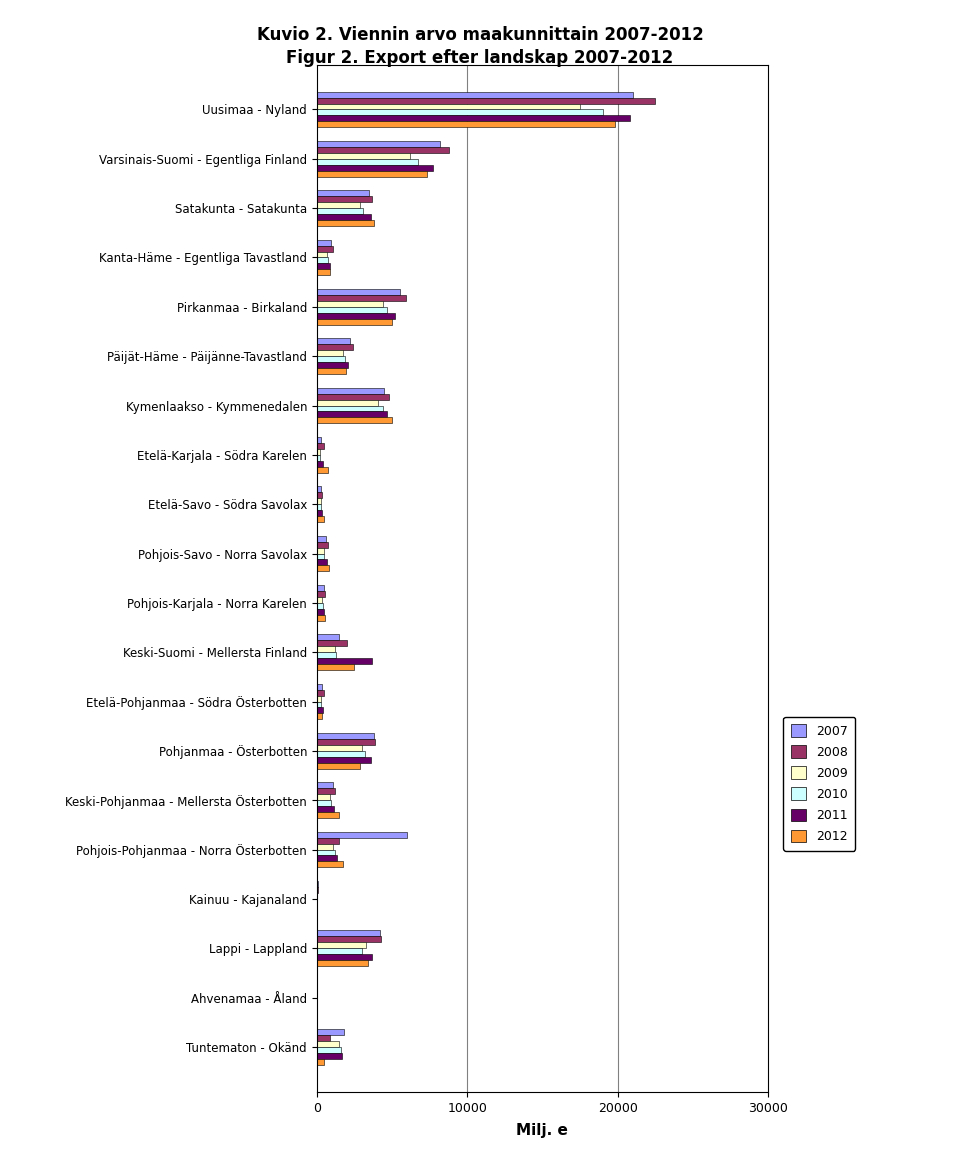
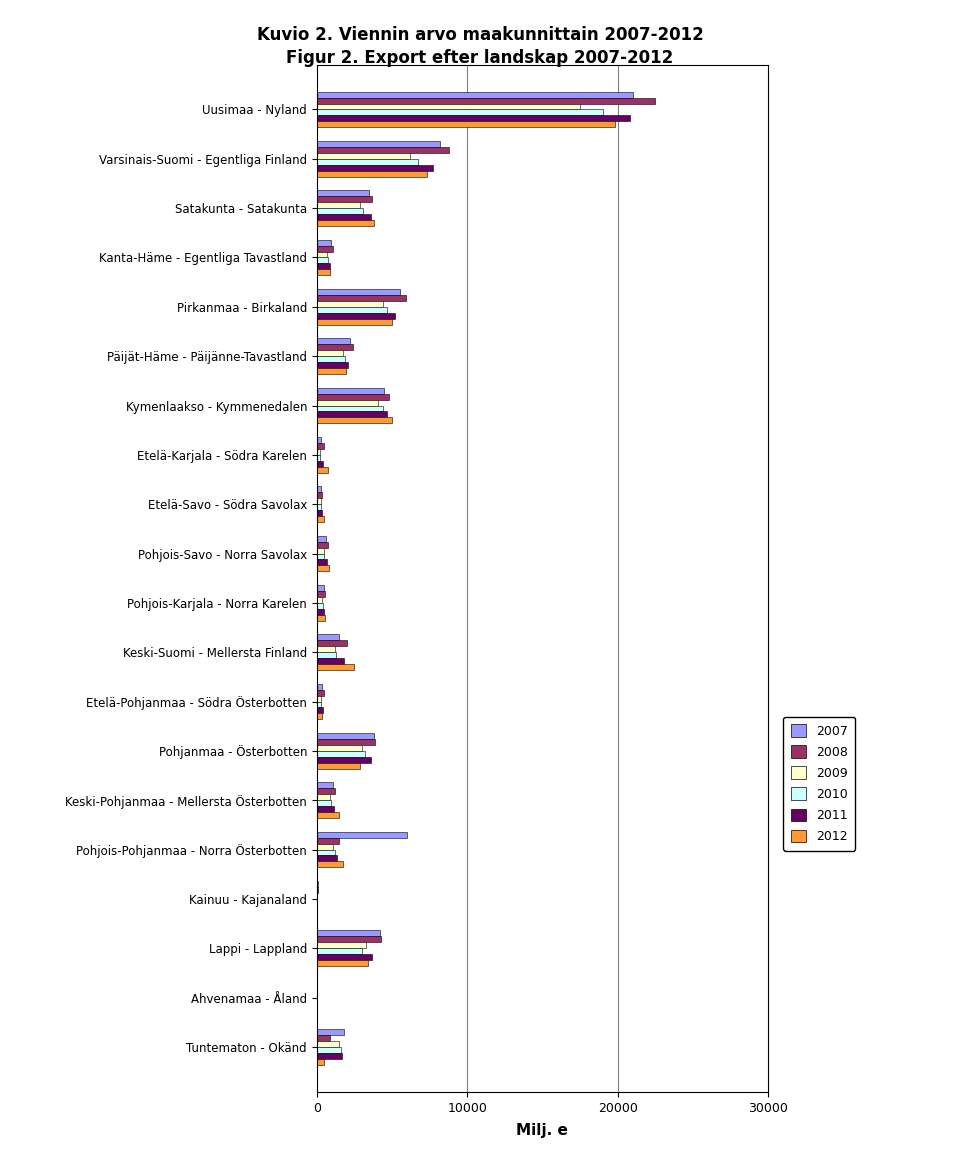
2011/Keski-Suomi - Mellersta Finland: 3700 -> 1800
